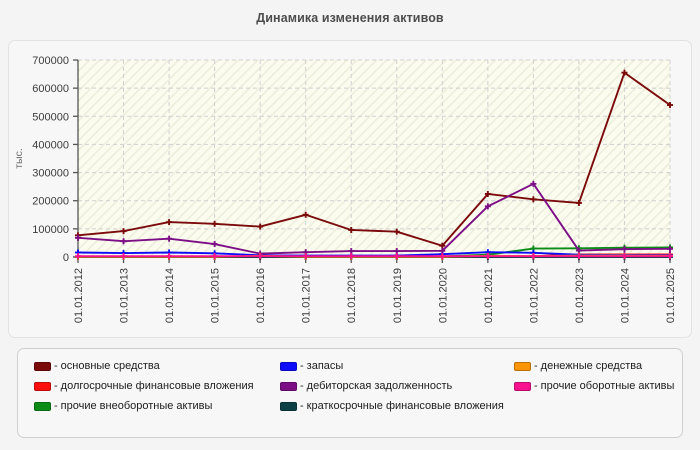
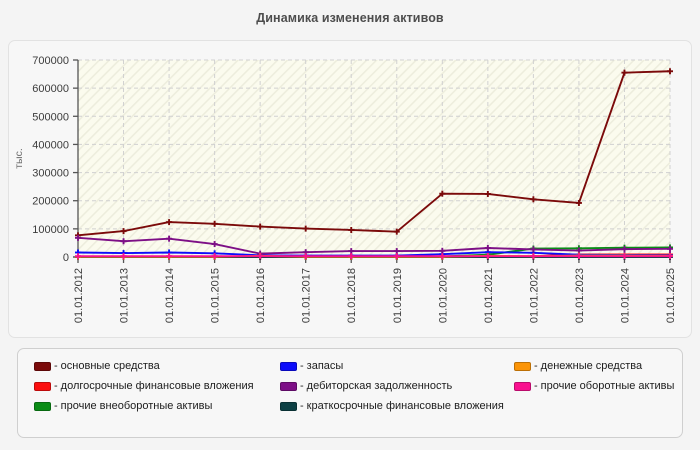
основные средства/01.01.2017: 150000 -> 100000
основные средства/01.01.2020: 40000 -> 220000
дебиторская задолженность/01.01.2021: 180000 -> 30000
дебиторская задолженность/01.01.2022: 260000 -> 30000
основные средства/01.01.2025: 540000 -> 660000
